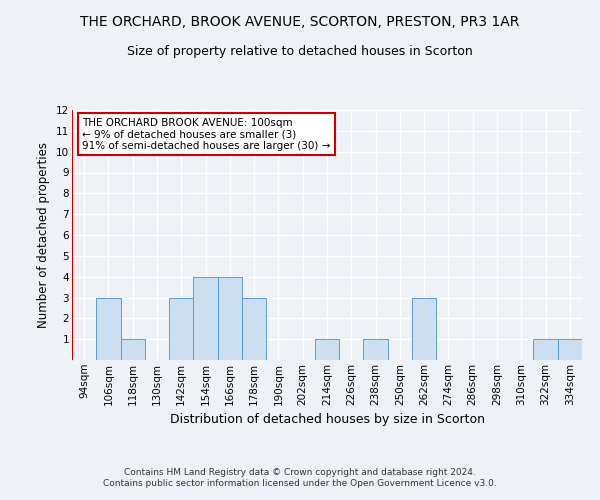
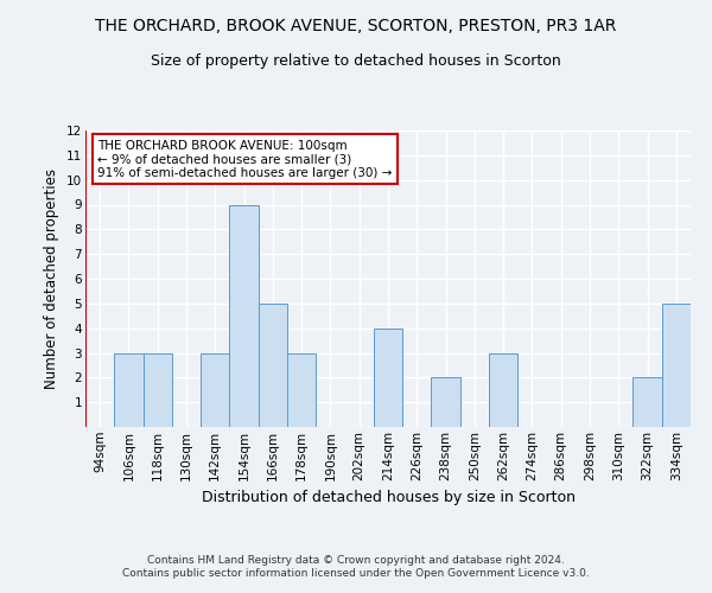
118sqm: 1 -> 3
154sqm: 4 -> 9
166sqm: 4 -> 5
214sqm: 1 -> 4
238sqm: 1 -> 2
322sqm: 1 -> 2
334sqm: 1 -> 5
